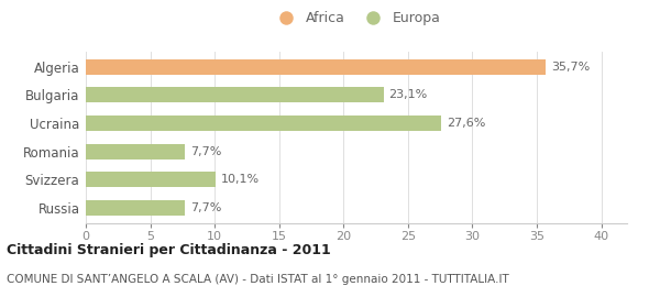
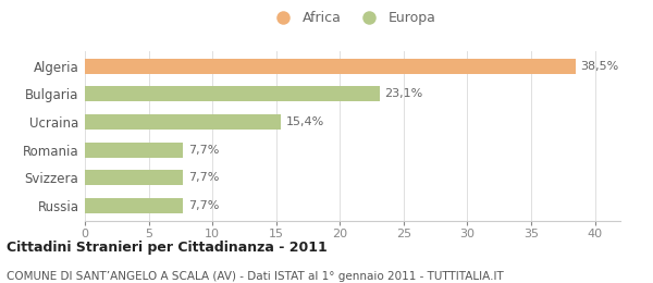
Algeria: 35,7% -> 38,5%
Ucraina: 27,6% -> 15,4%
Svizzera: 10,1% -> 7,7%
